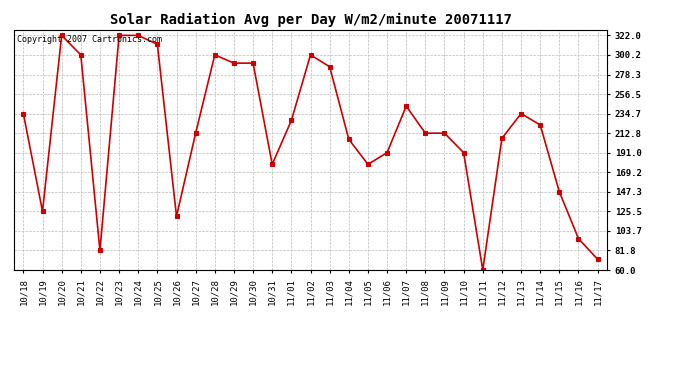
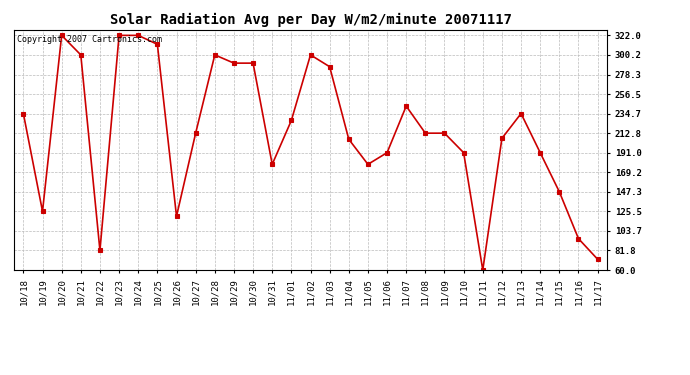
11/14: 222 -> 191
